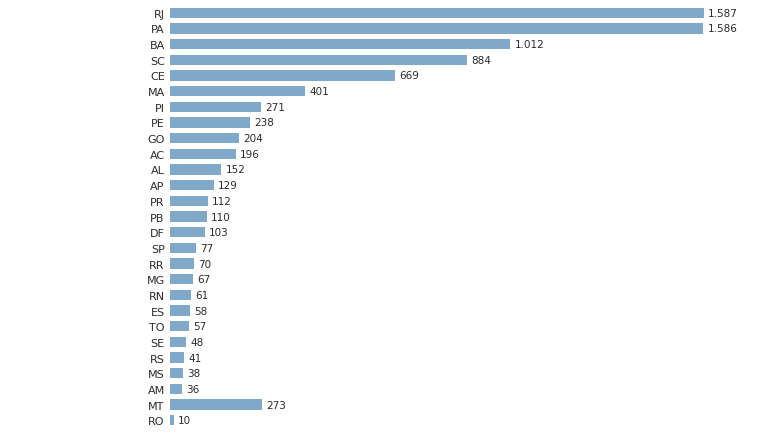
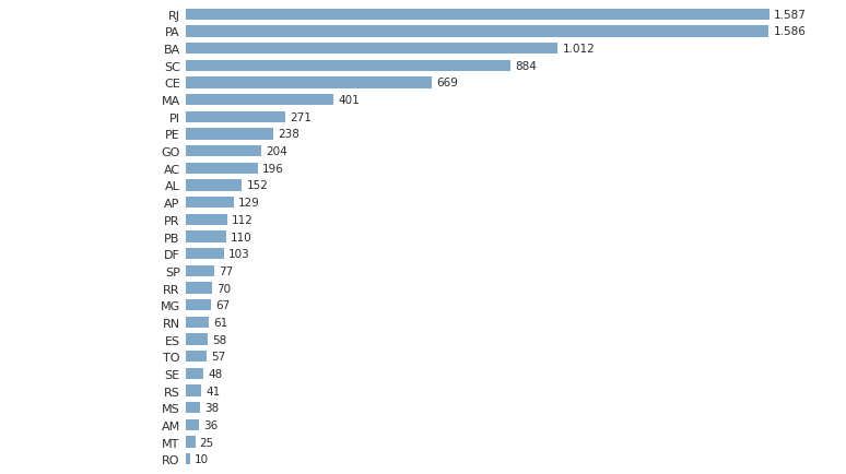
MT: 273 -> 25
